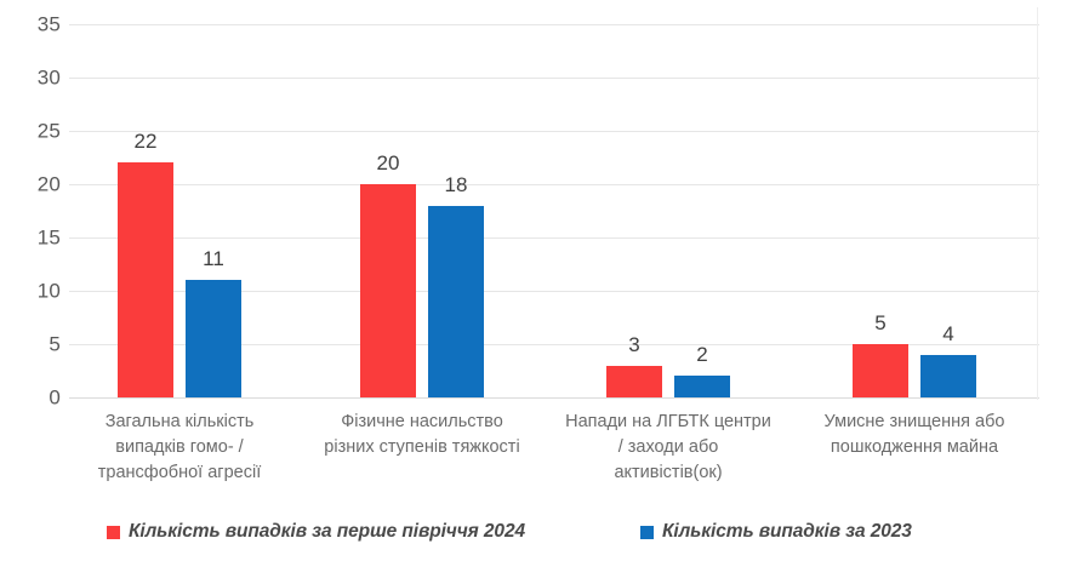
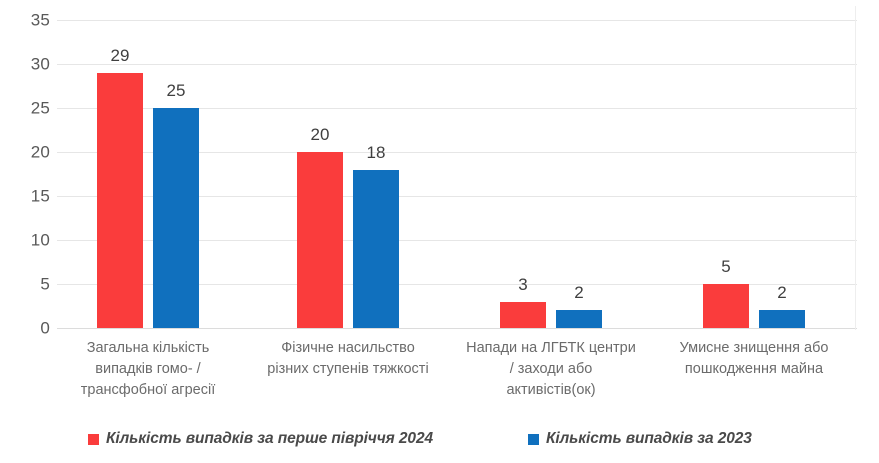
Кількість випадків за перше півріччя 2024/Загальна кількість випадків гомо- / трансфобної агресії: 22 -> 29
Кількість випадків за 2023/Загальна кількість випадків гомо- / трансфобної агресії: 11 -> 25
Кількість випадків за 2023/Умисне знищення або пошкодження майна: 4 -> 2
